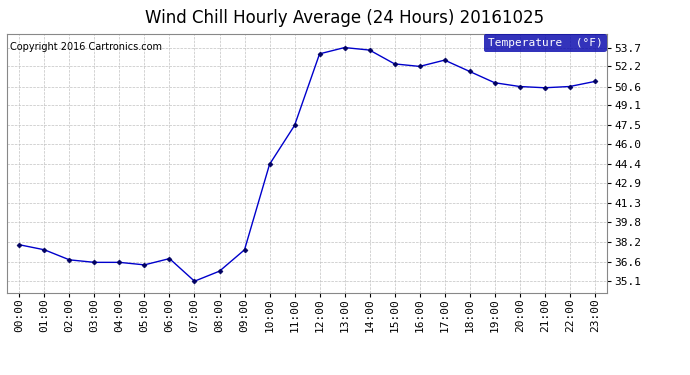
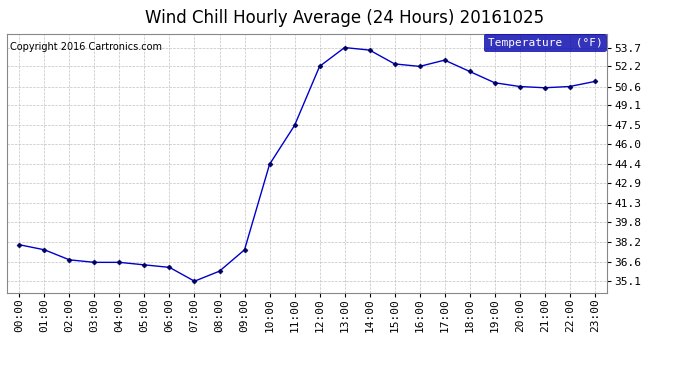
06:00: 36.9 -> 36.2
12:00: 53.2 -> 52.2
